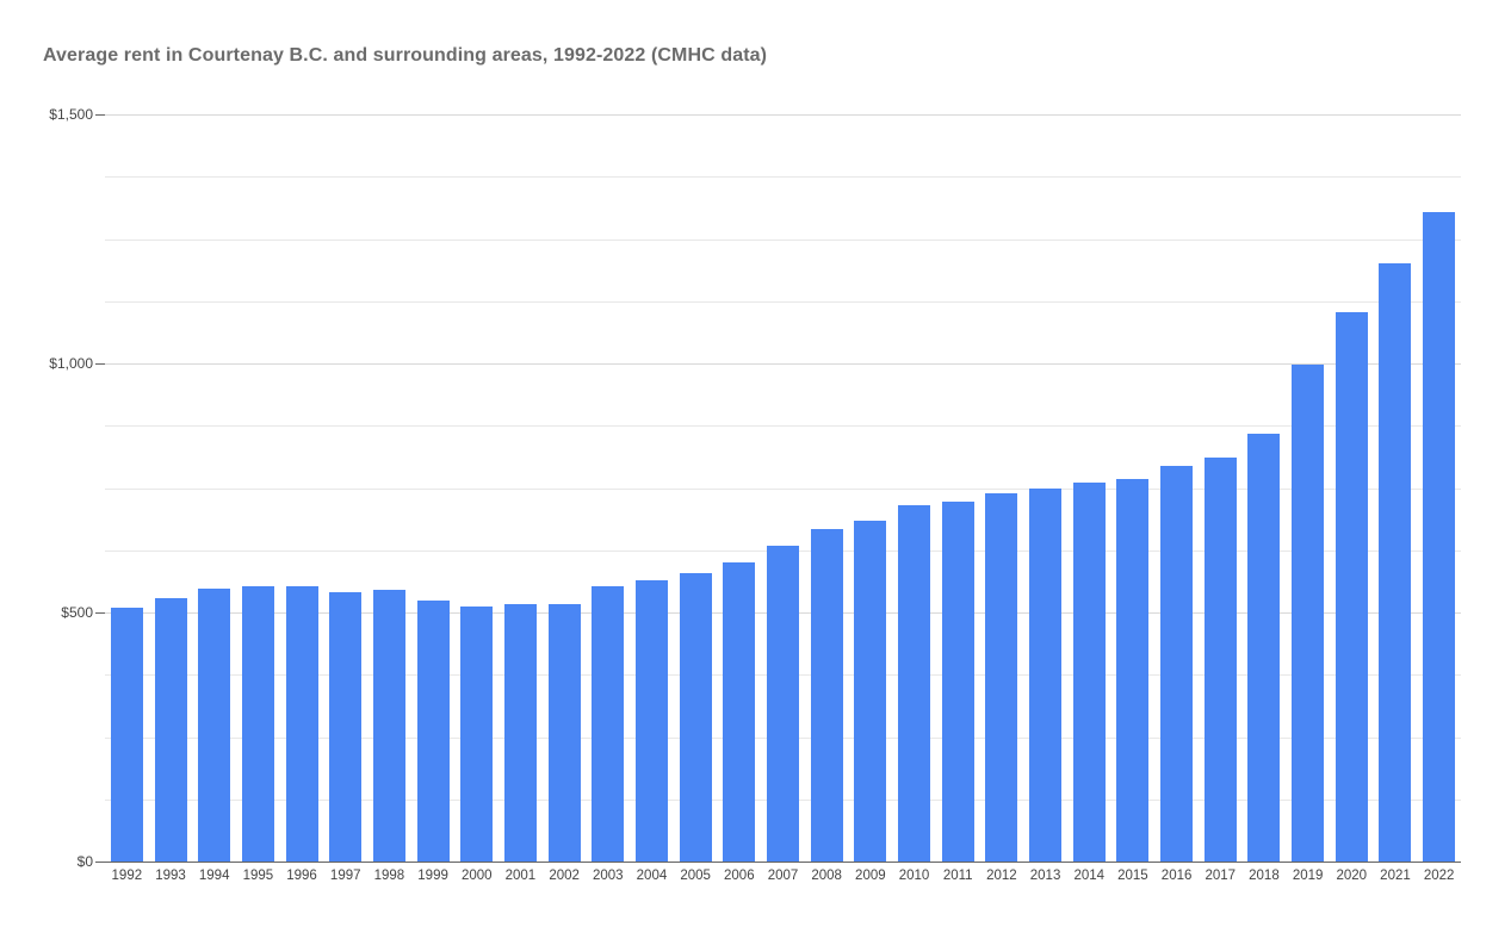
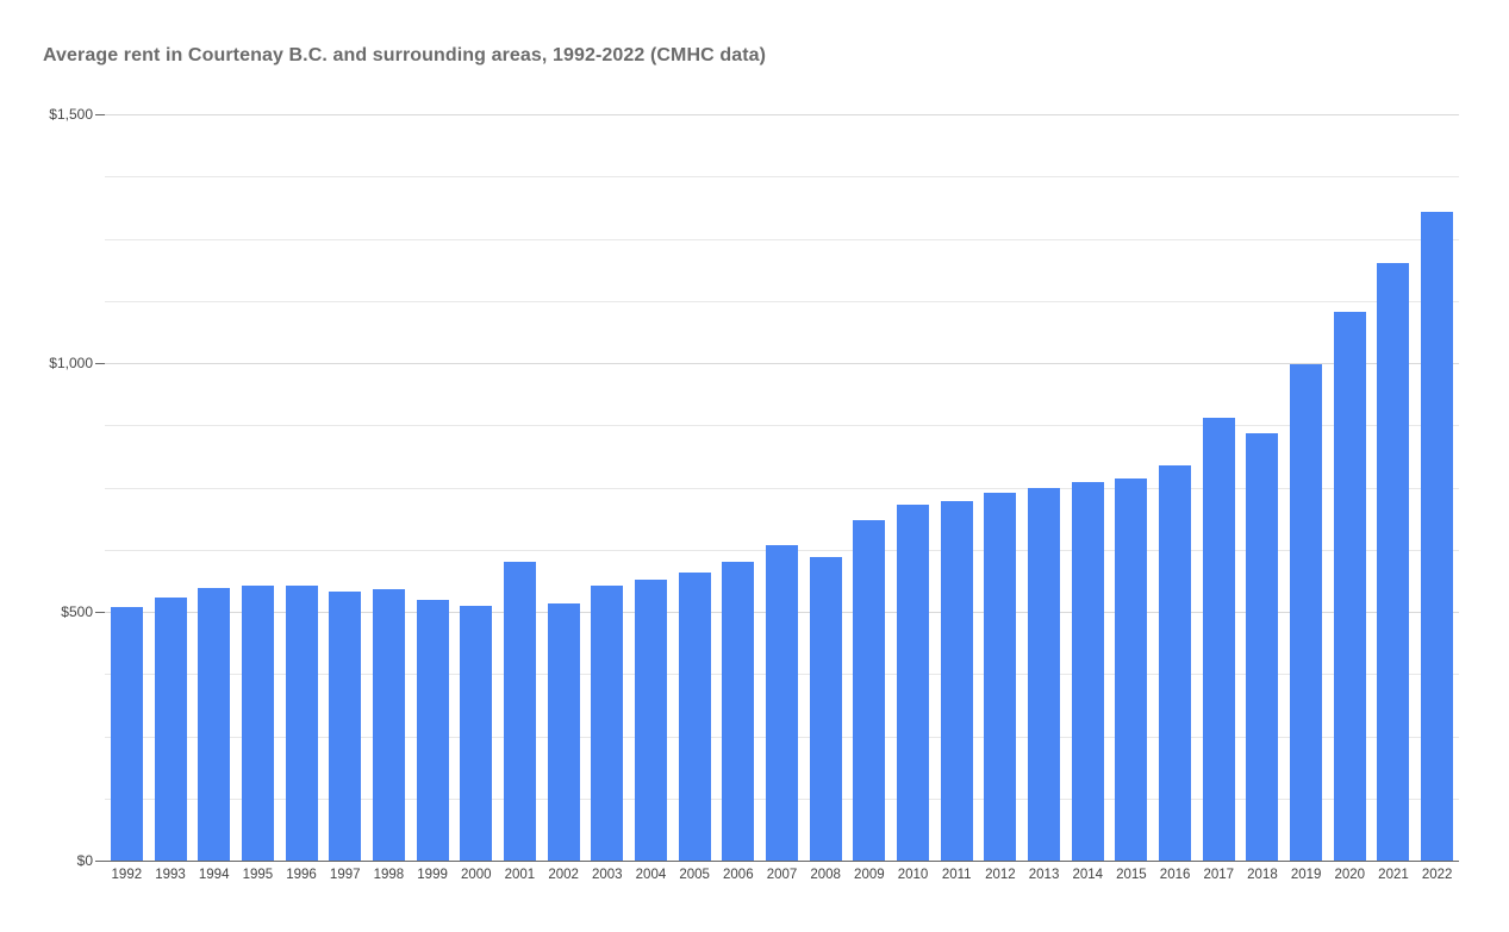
2001: $520 -> $600
2008: $670 -> $610
2017: $810 -> $890
